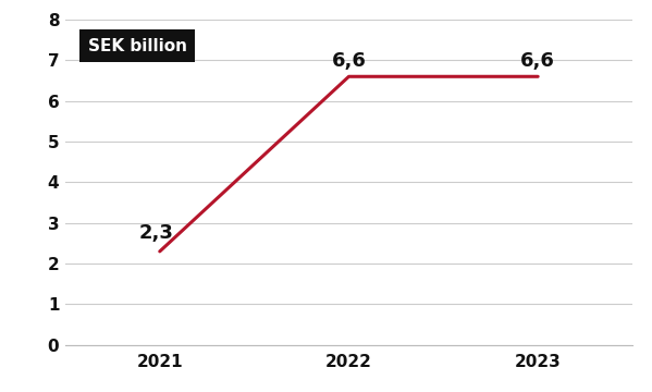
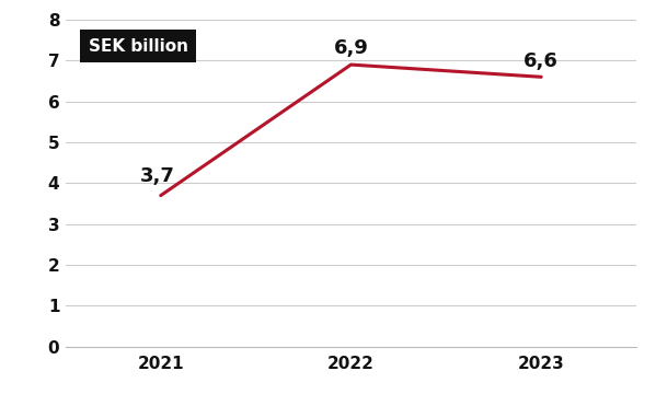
2021: 2,3 -> 3,7
2022: 6,6 -> 6,9
